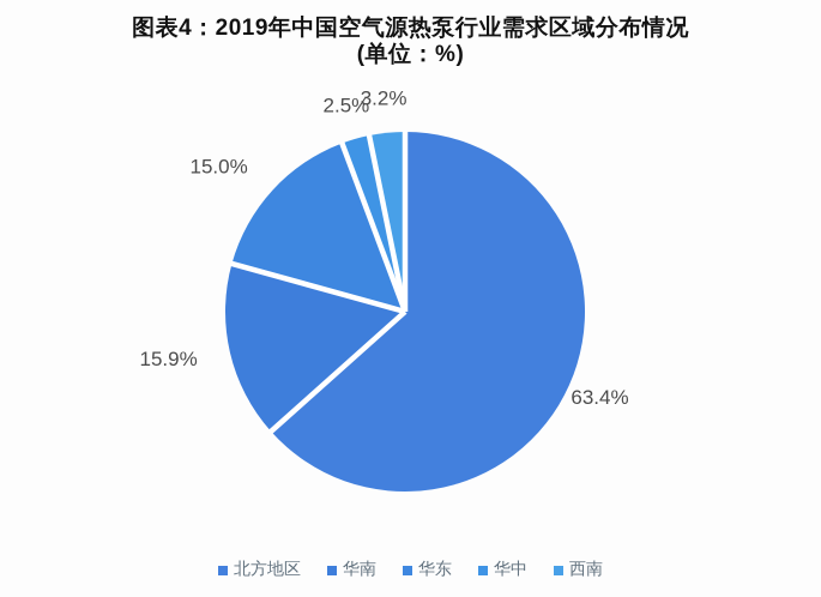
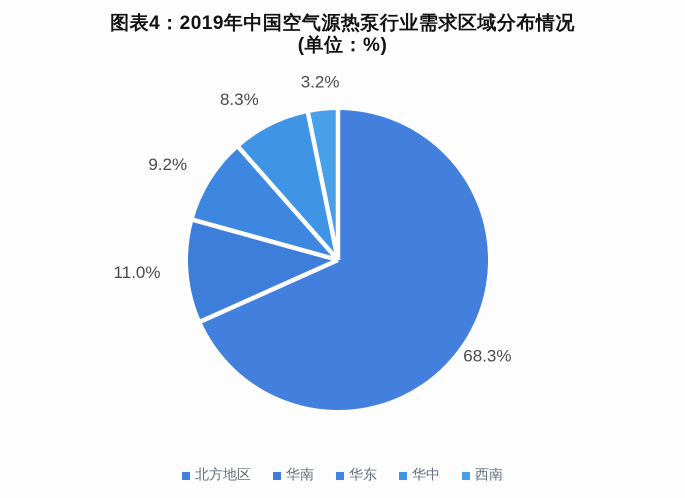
北方地区: 63.4% -> 68.3%
华南: 15.9% -> 11.0%
华东: 15.0% -> 9.2%
华中: 2.5% -> 8.3%
